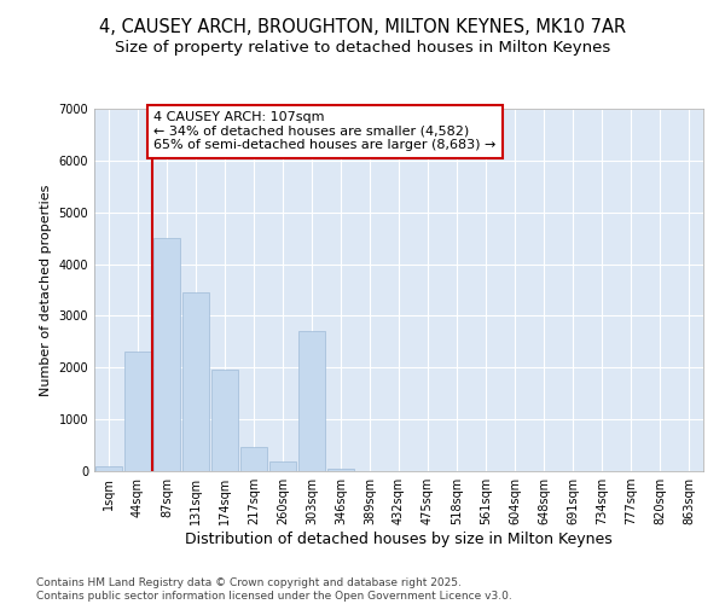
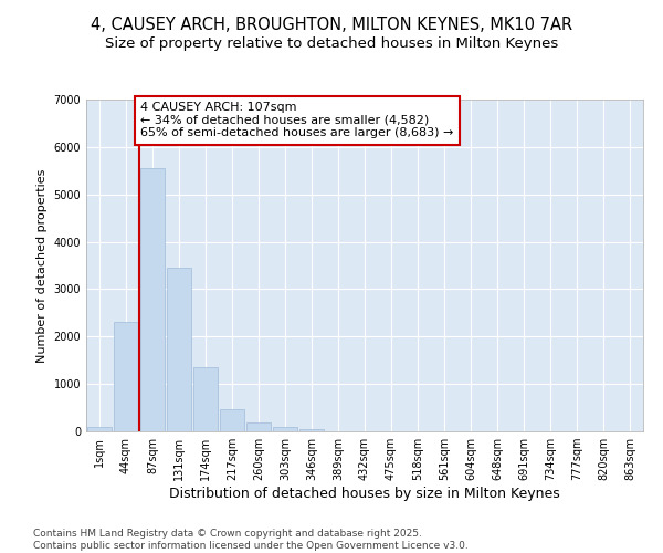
87sqm: 4500 -> 5560
174sqm: 1950 -> 1350
303sqm: 2700 -> 90
